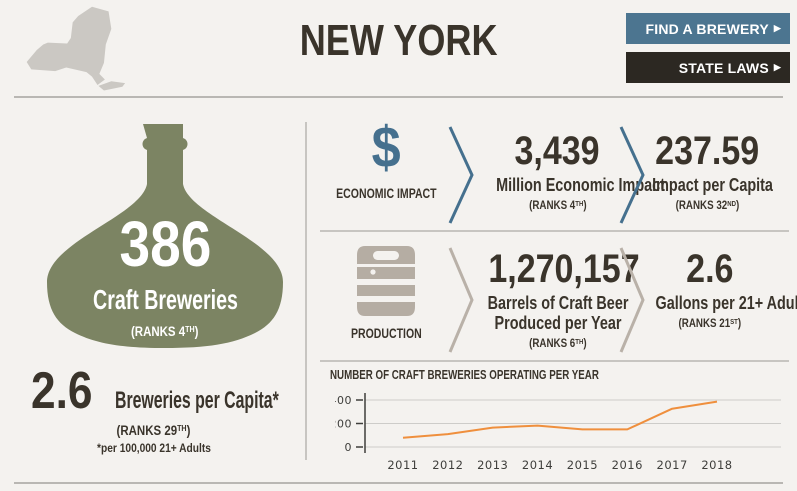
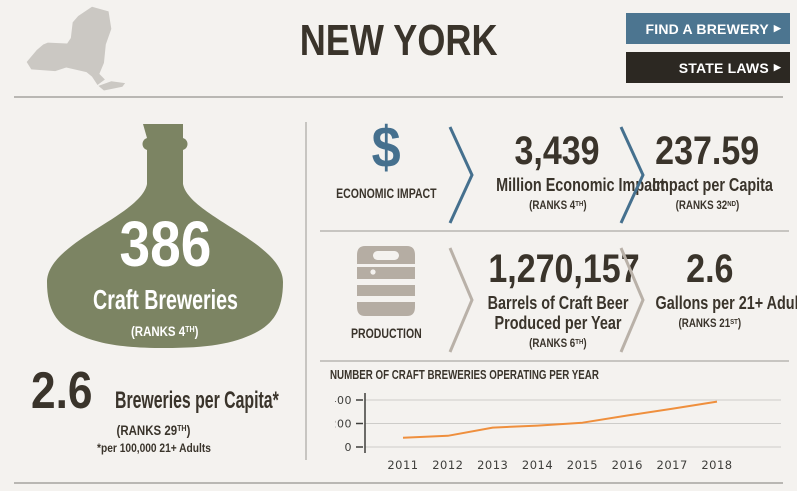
2012: 110 -> 100
2015: 150 -> 210
2016: 150 -> 270
